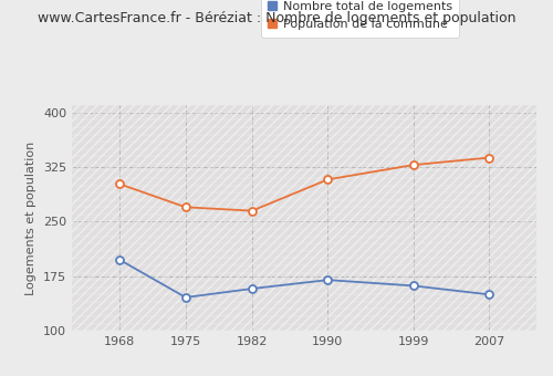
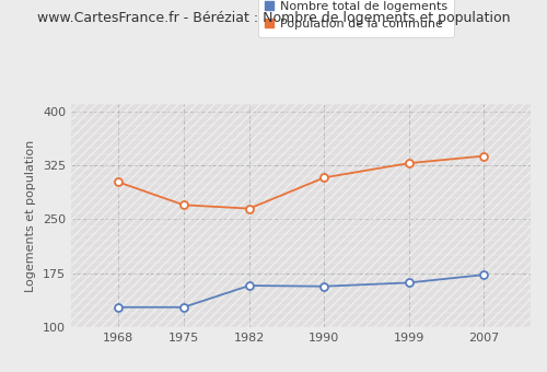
Nombre total de logements/1968: 198 -> 128
Nombre total de logements/1975: 146 -> 128
Nombre total de logements/1990: 170 -> 157
Nombre total de logements/2007: 150 -> 173
